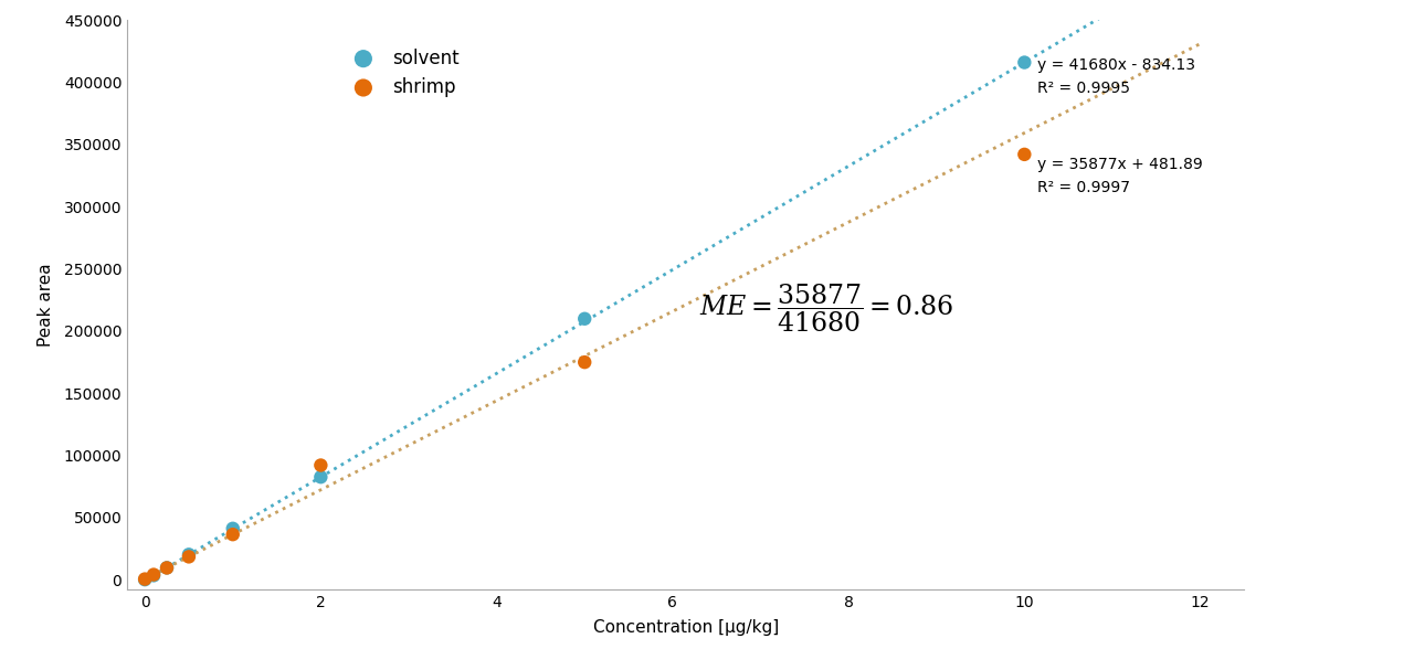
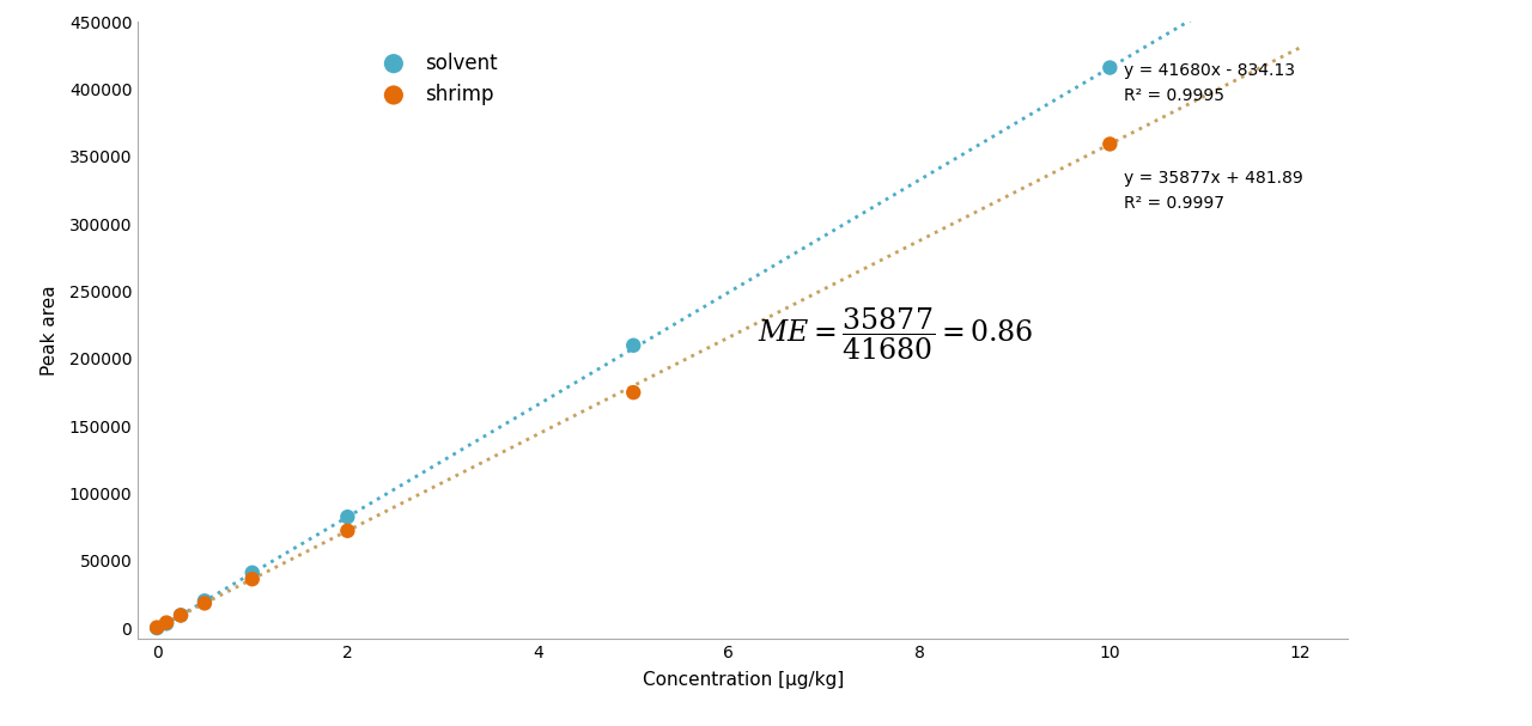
shrimp/2: 92000 -> 72000
shrimp/10: 342000 -> 359000
